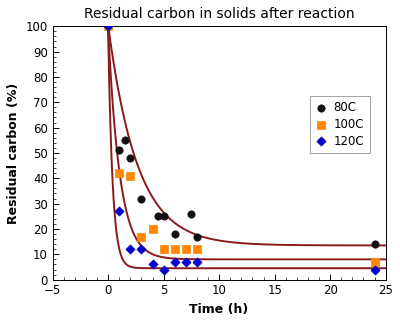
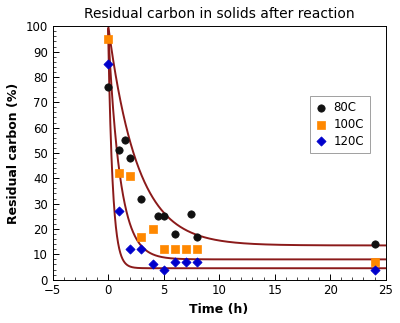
80C/0: 100 -> 76
100C/0: 100 -> 95
120C/0: 100 -> 85
